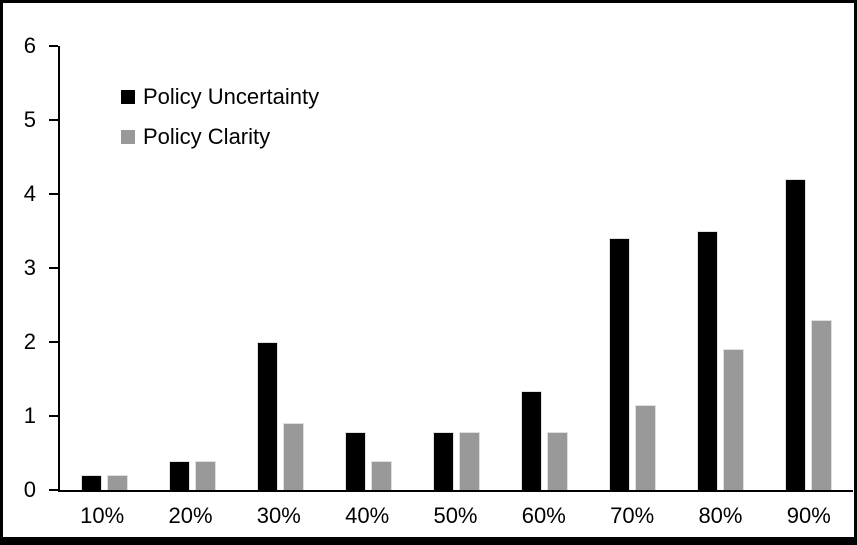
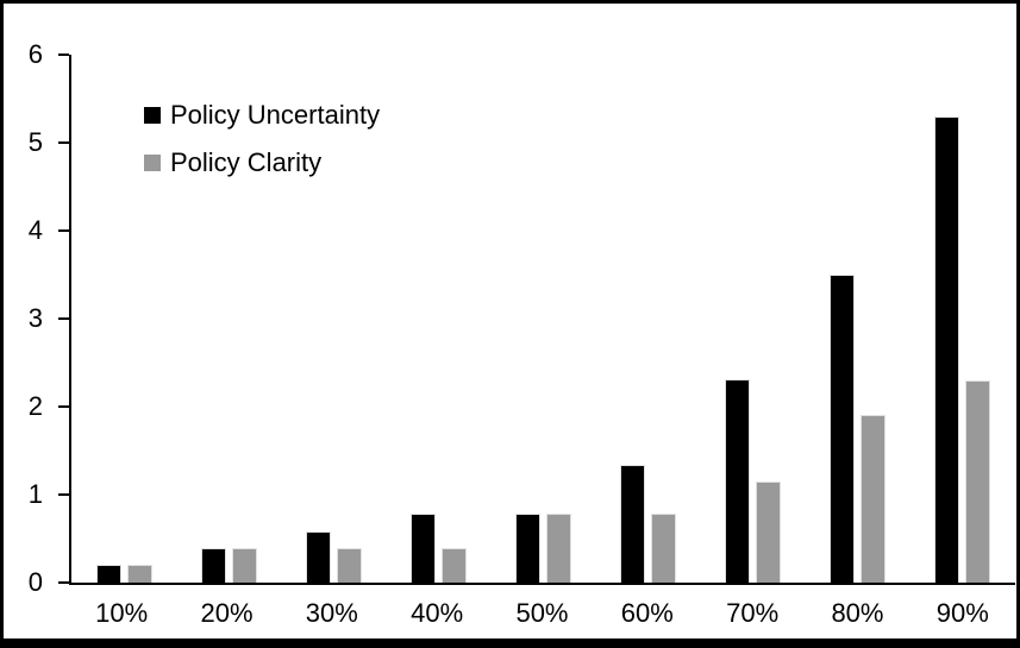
Policy Uncertainty/30%: 2.0 -> 0.6
Policy Clarity/30%: 0.9 -> 0.4
Policy Uncertainty/70%: 3.4 -> 2.3
Policy Uncertainty/90%: 4.2 -> 5.3
